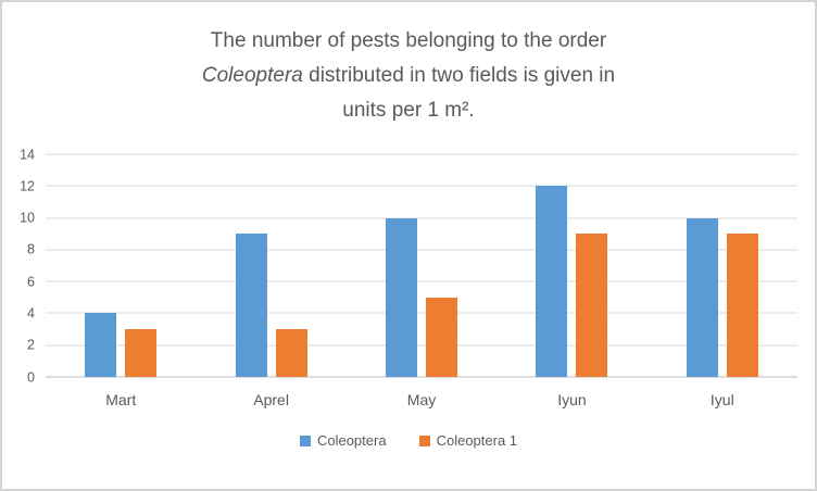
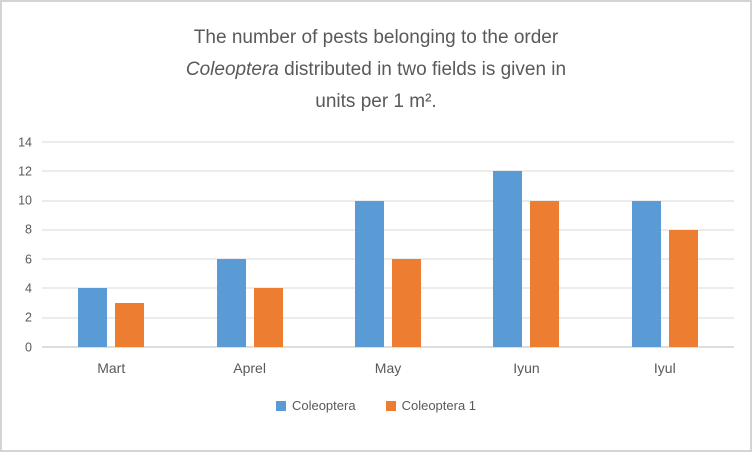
Coleoptera/Aprel: 9 -> 6
Coleoptera 1/Aprel: 3 -> 4
Coleoptera 1/May: 5 -> 6
Coleoptera 1/Iyun: 9 -> 10
Coleoptera 1/Iyul: 9 -> 8
